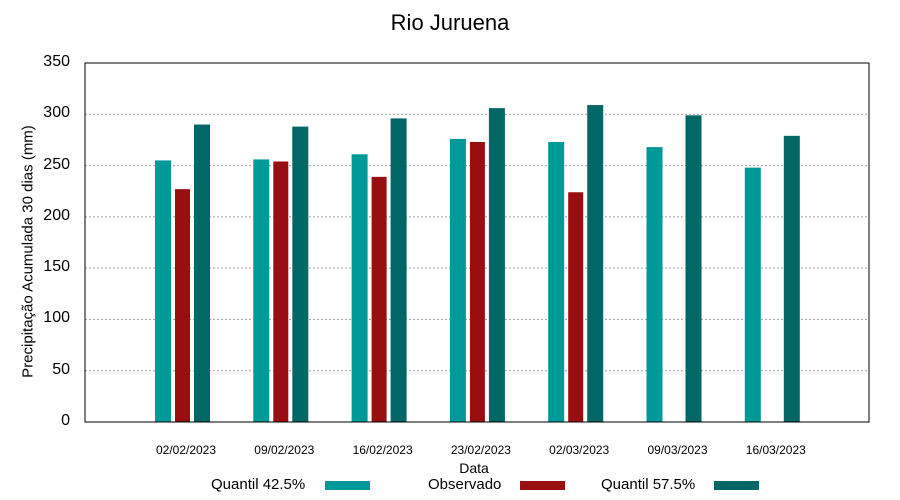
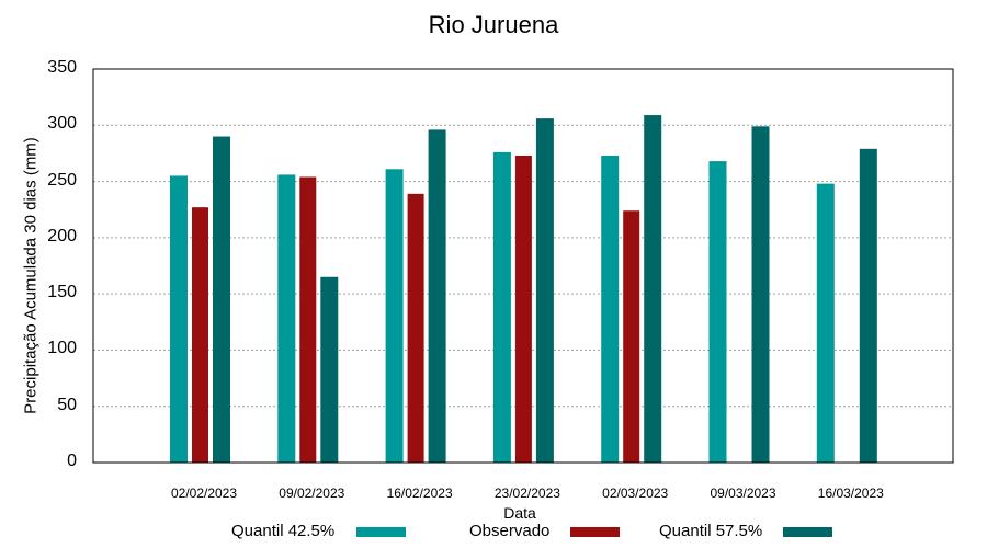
Quantil 57.5%/09/02/2023: 288 -> 165
